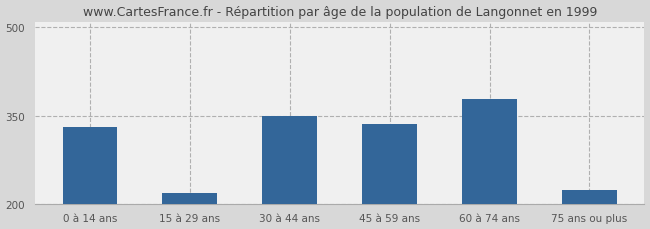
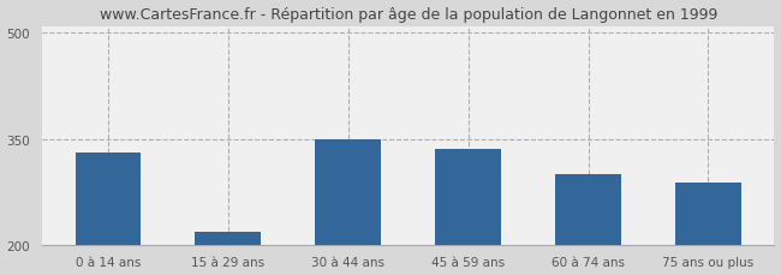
60 à 74 ans: 378 -> 300
75 ans ou plus: 224 -> 288
